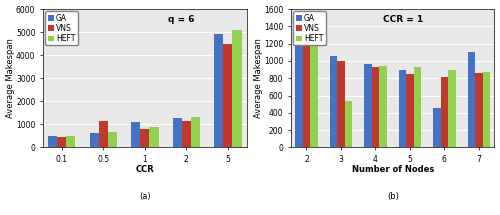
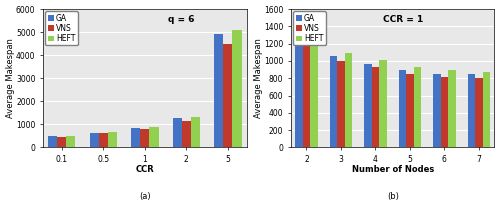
VNS/0.5: 1150 -> 620
GA/1: 1100 -> 860
HEFT/3: 540 -> 1090
HEFT/4: 940 -> 1010
GA/6: 460 -> 860
GA/7: 1100 -> 850
VNS/7: 860 -> 800
